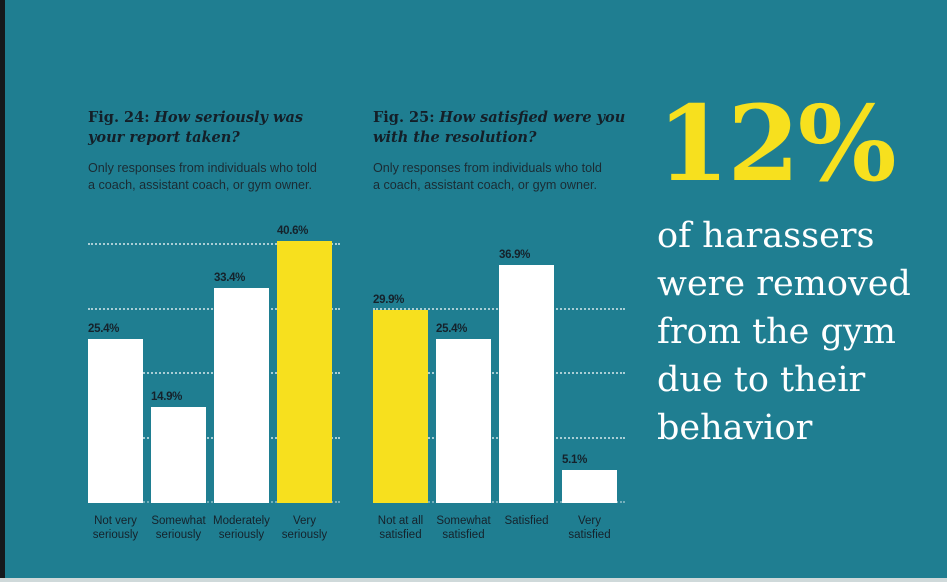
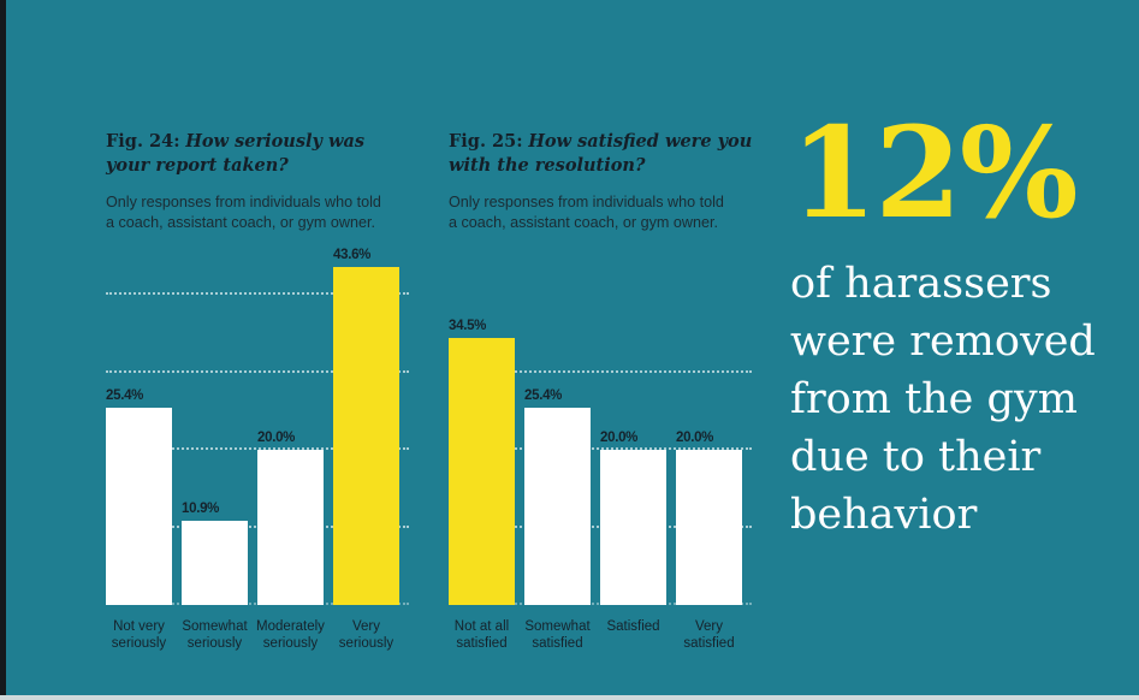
Fig. 24: How seriously was your report taken?/Somewhat seriously: 14.9% -> 10.9%
Fig. 24: How seriously was your report taken?/Moderately seriously: 33.4% -> 20.0%
Fig. 24: How seriously was your report taken?/Very seriously: 40.6% -> 43.6%
Fig. 25: How satisfied were you with the resolution?/Not at all satisfied: 29.9% -> 34.5%
Fig. 25: How satisfied were you with the resolution?/Satisfied: 36.9% -> 20.0%
Fig. 25: How satisfied were you with the resolution?/Very satisfied: 5.1% -> 20.0%
